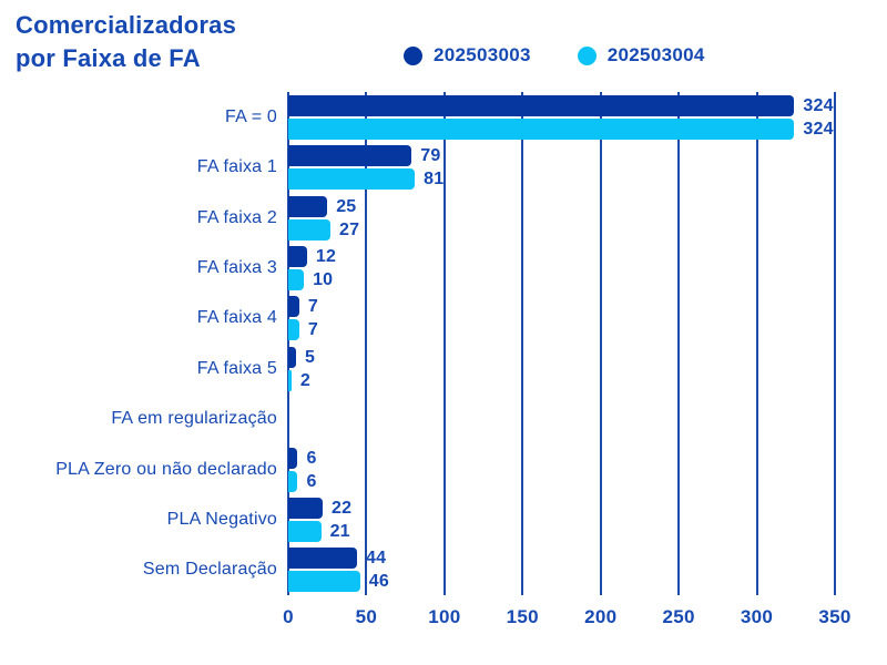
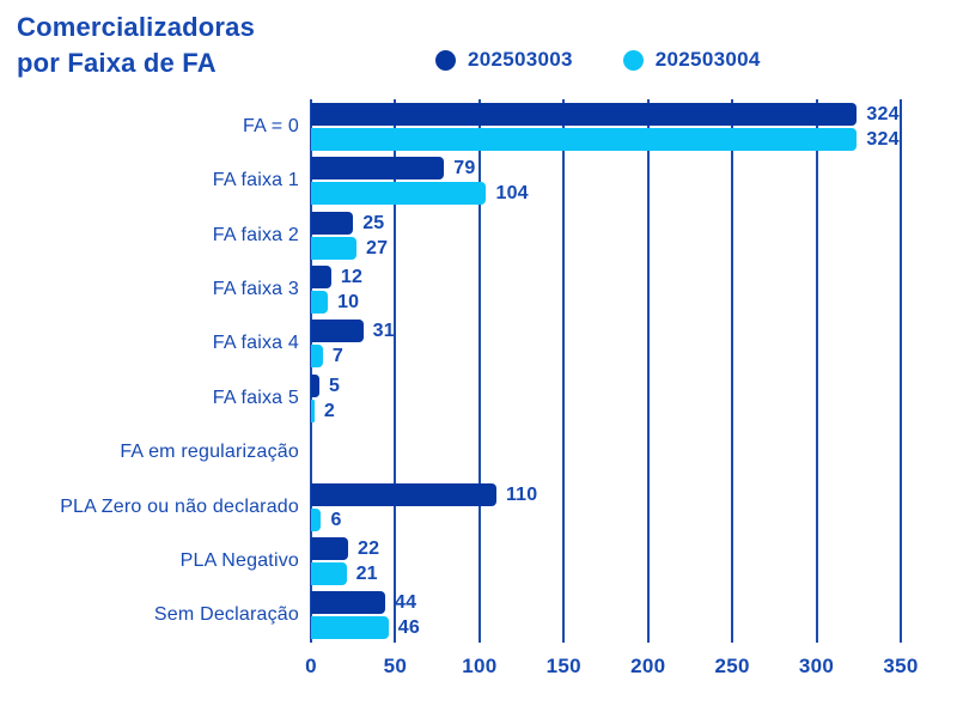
202503004/FA faixa 1: 81 -> 104
202503003/FA faixa 4: 7 -> 31
202503003/PLA Zero ou não declarado: 6 -> 110
